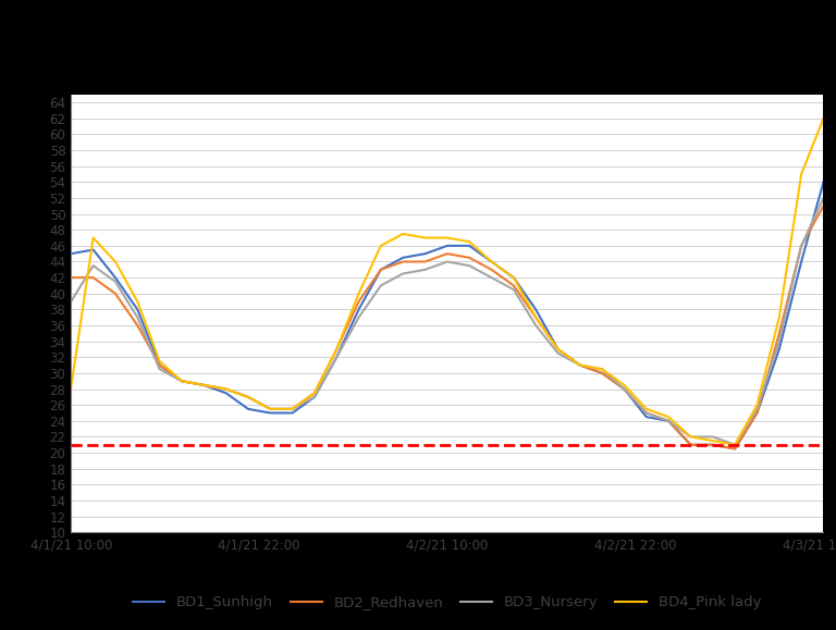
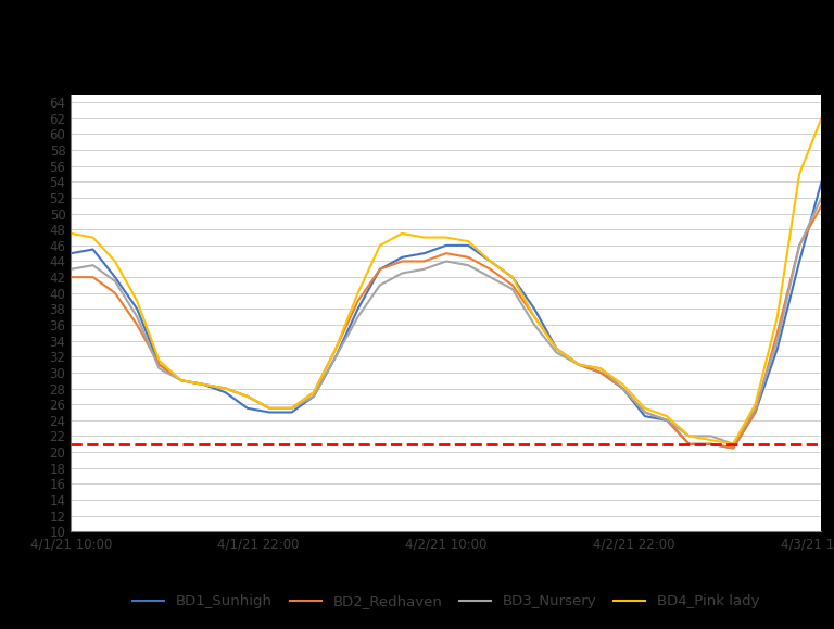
BD3_Nursery/4/1/21 10:00: 39.0 -> 43.0
BD4_Pink lady/4/1/21 10:00: 28.2 -> 47.5
